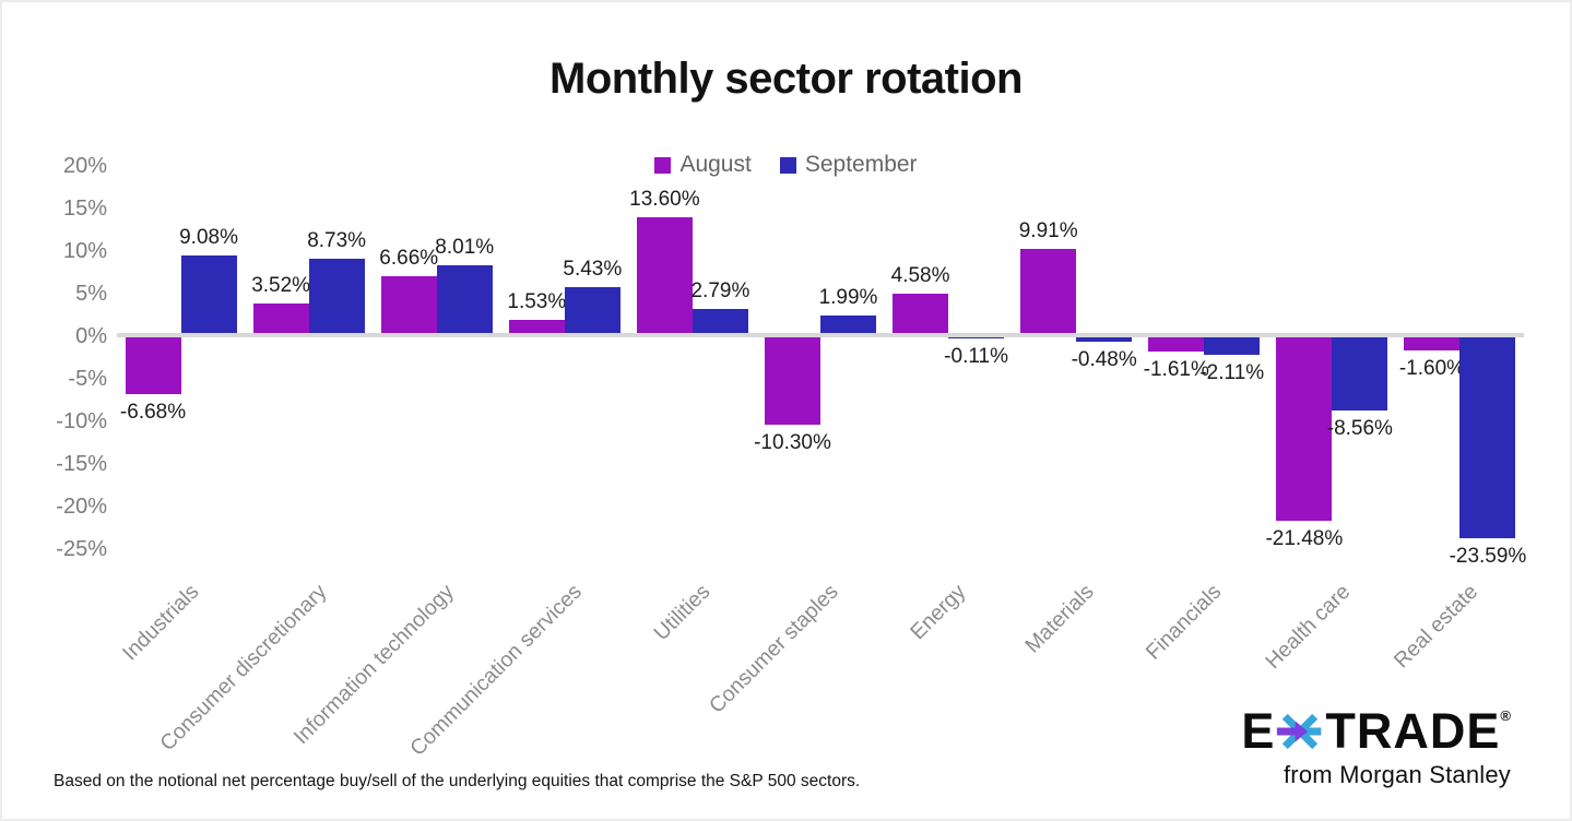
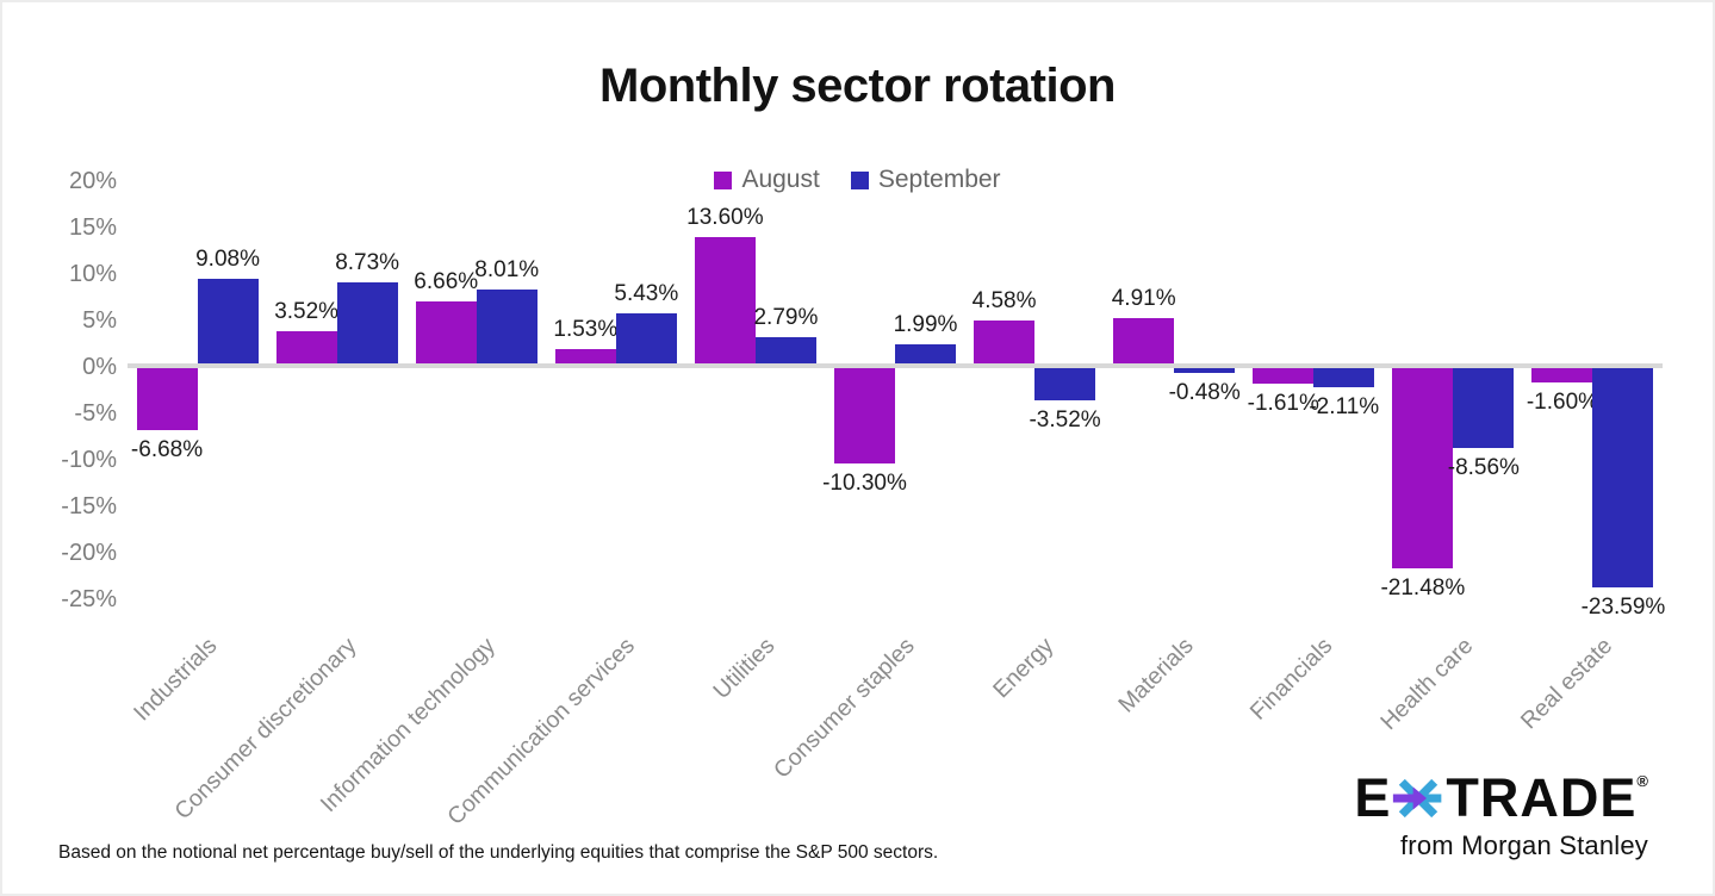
September/Energy: -0.11% -> -3.52%
August/Materials: 9.91% -> 4.91%
